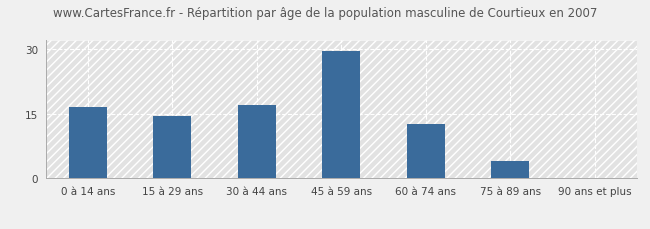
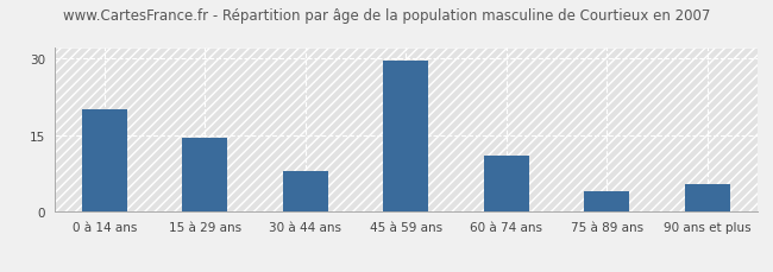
0 à 14 ans: 16.5 -> 20.0
30 à 44 ans: 17.0 -> 8.0
60 à 74 ans: 12.5 -> 11.0
90 ans et plus: 0.2 -> 5.5
